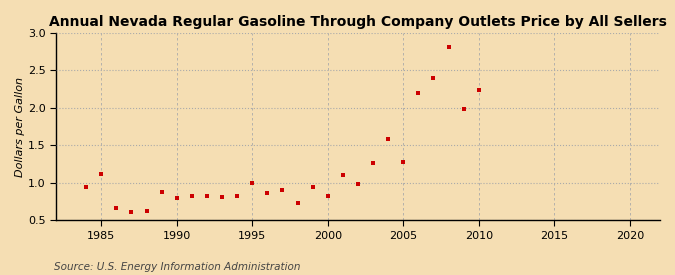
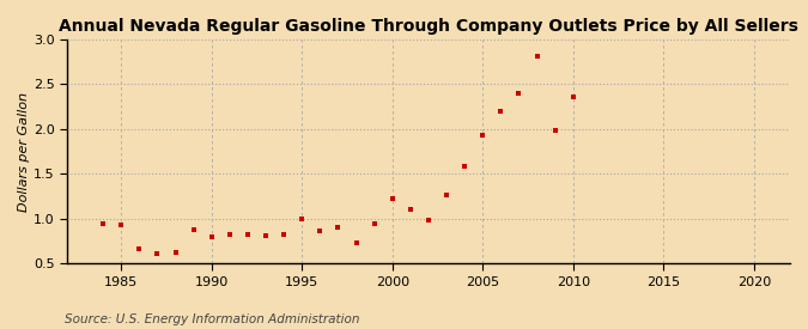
1985: 1.12 -> 0.93
2000: 0.82 -> 1.22
2005: 1.28 -> 1.93
2010: 2.24 -> 2.36
